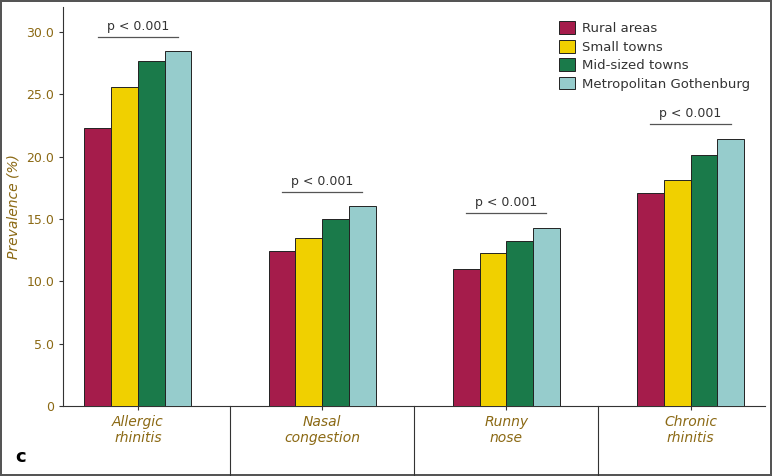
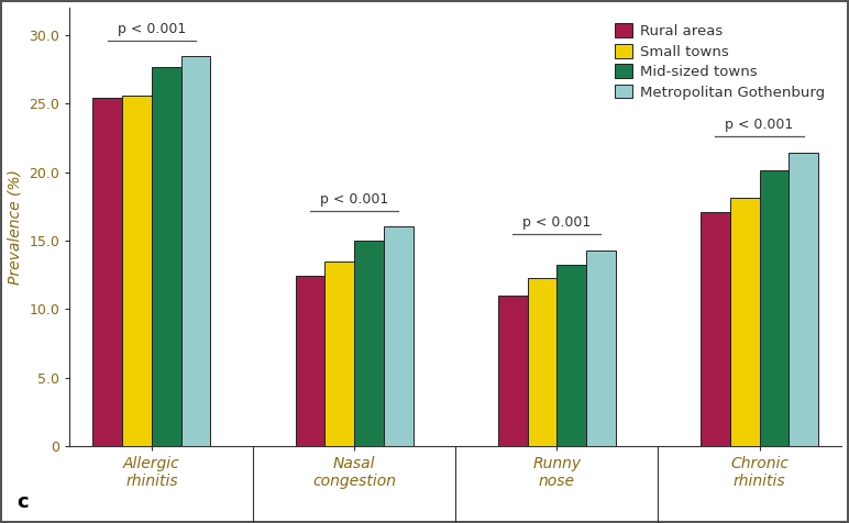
Rural areas/Allergic rhinitis: 22.3 -> 25.4
